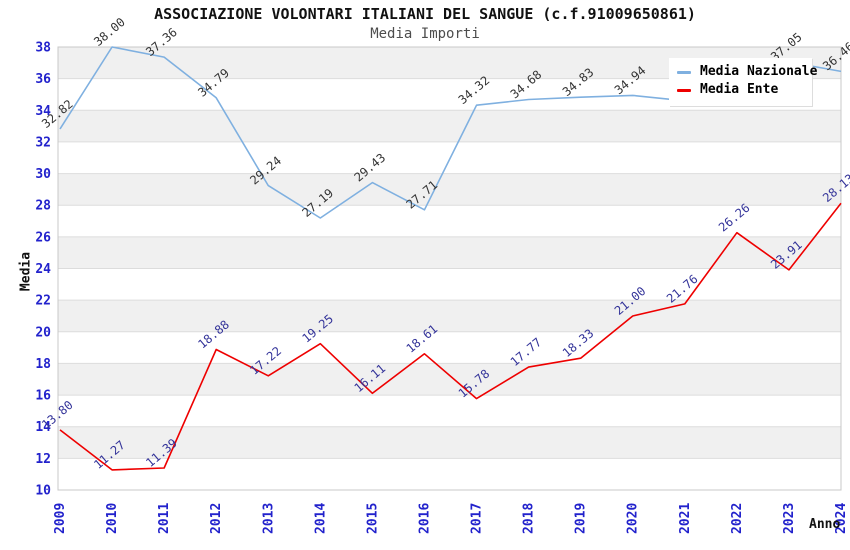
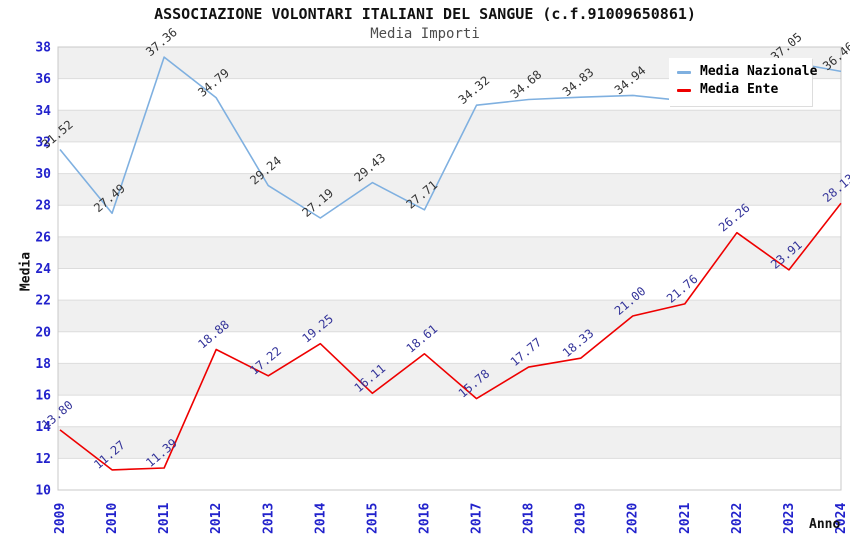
Media Nazionale/2009: 32.82 -> 31.52
Media Nazionale/2010: 38.00 -> 27.49
